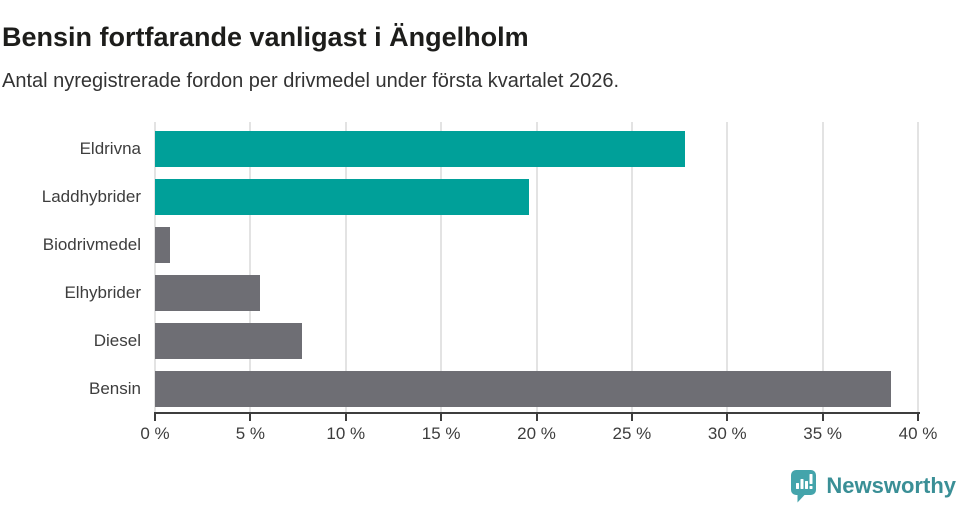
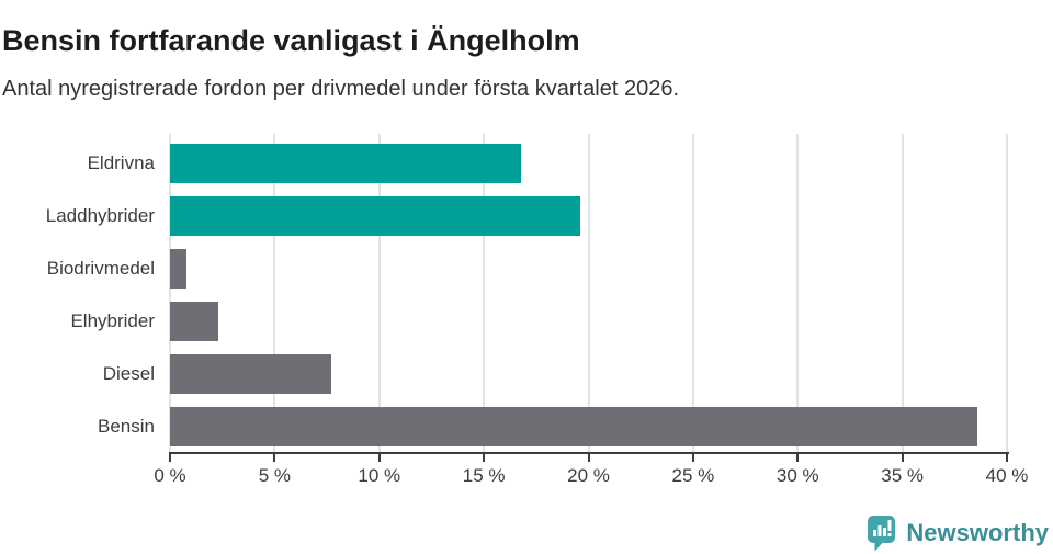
Eldrivna: 27.8% -> 16.8%
Elhybrider: 5.5% -> 2.3%
